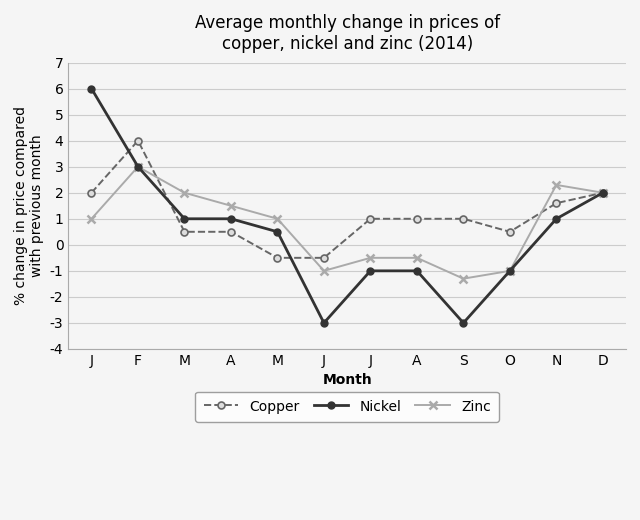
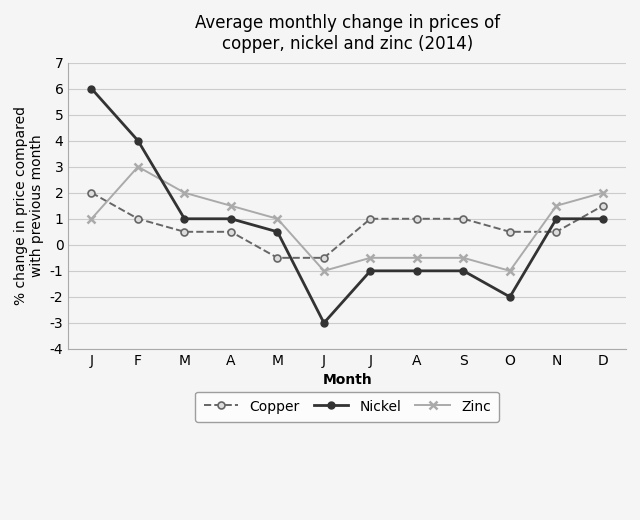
Copper/F: 4.0 -> 1.0
Nickel/F: 3.0 -> 4.0
Nickel/S: -3.0 -> -1.0
Zinc/S: -1.3 -> -0.5
Nickel/O: -1.0 -> -2.0
Copper/N: 1.6 -> 0.5
Zinc/N: 2.3 -> 1.5
Copper/D: 2.0 -> 1.5
Nickel/D: 2.0 -> 1.0
